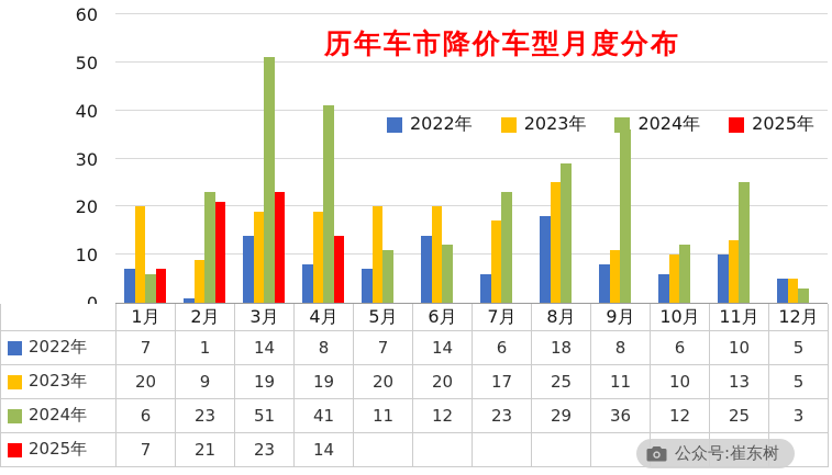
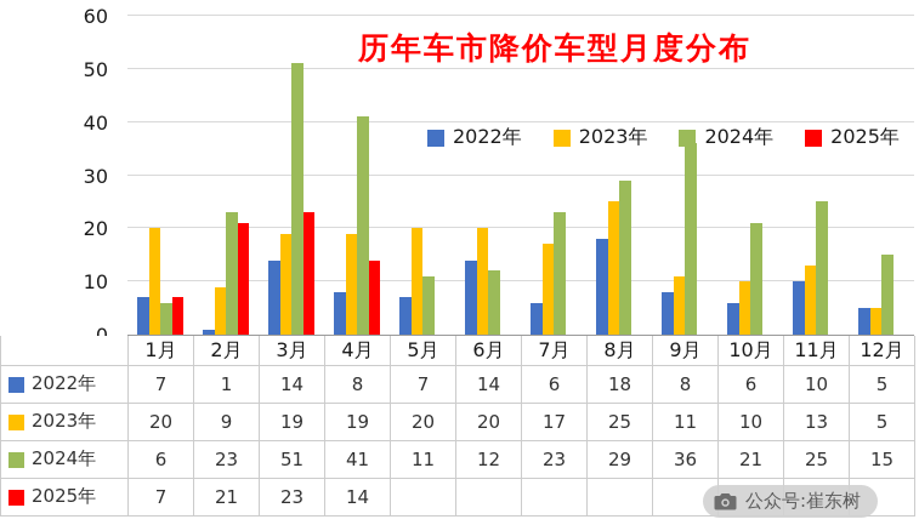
2024年/10月: 12 -> 21
2024年/12月: 3 -> 15
